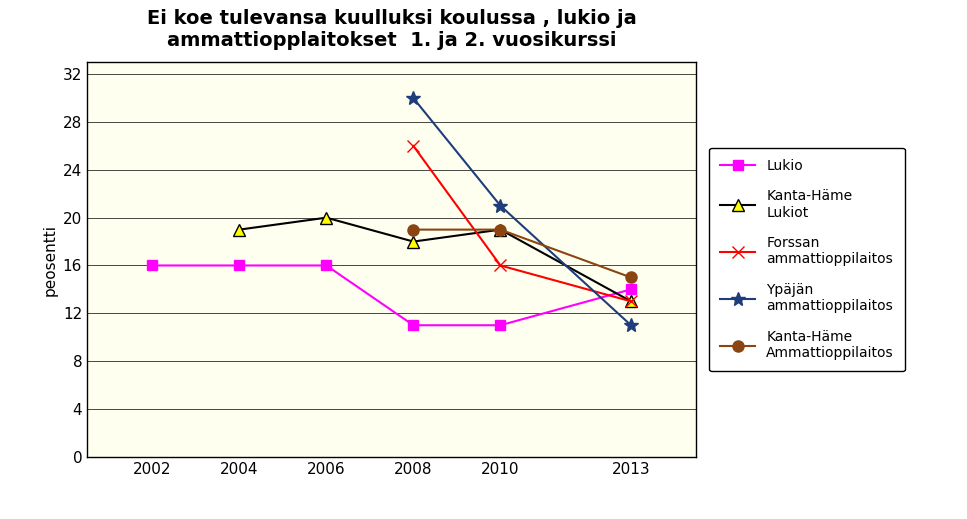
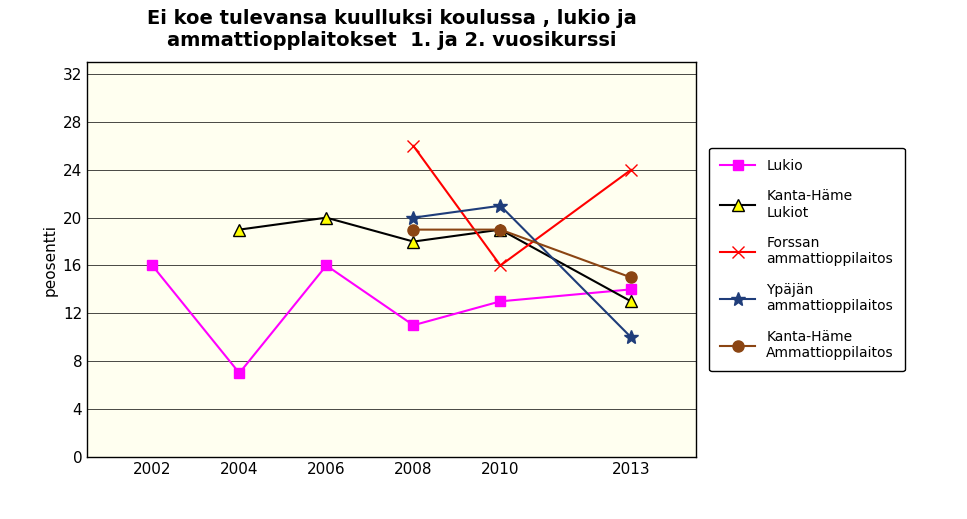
Lukio/2004: 16 -> 7
Ypäjän ammattioppilaitos/2008: 30 -> 20
Lukio/2010: 11 -> 13
Forssan ammattioppilaitos/2013: 13 -> 24
Ypäjän ammattioppilaitos/2013: 11 -> 10
